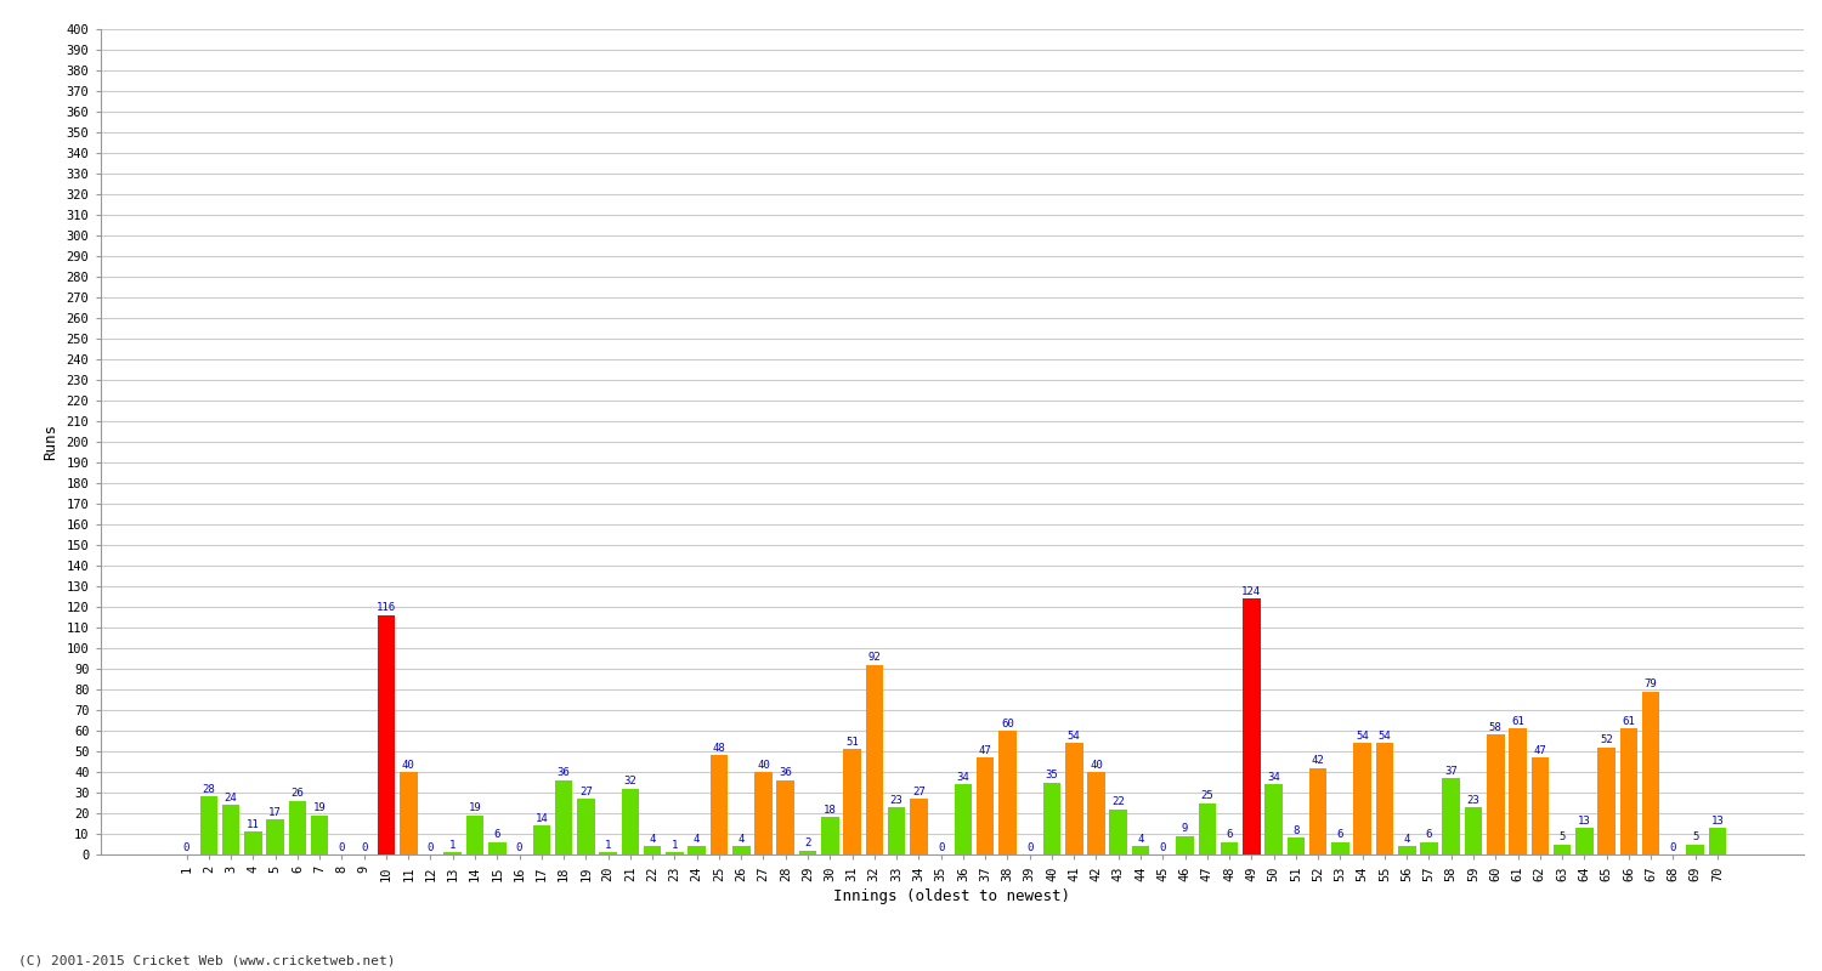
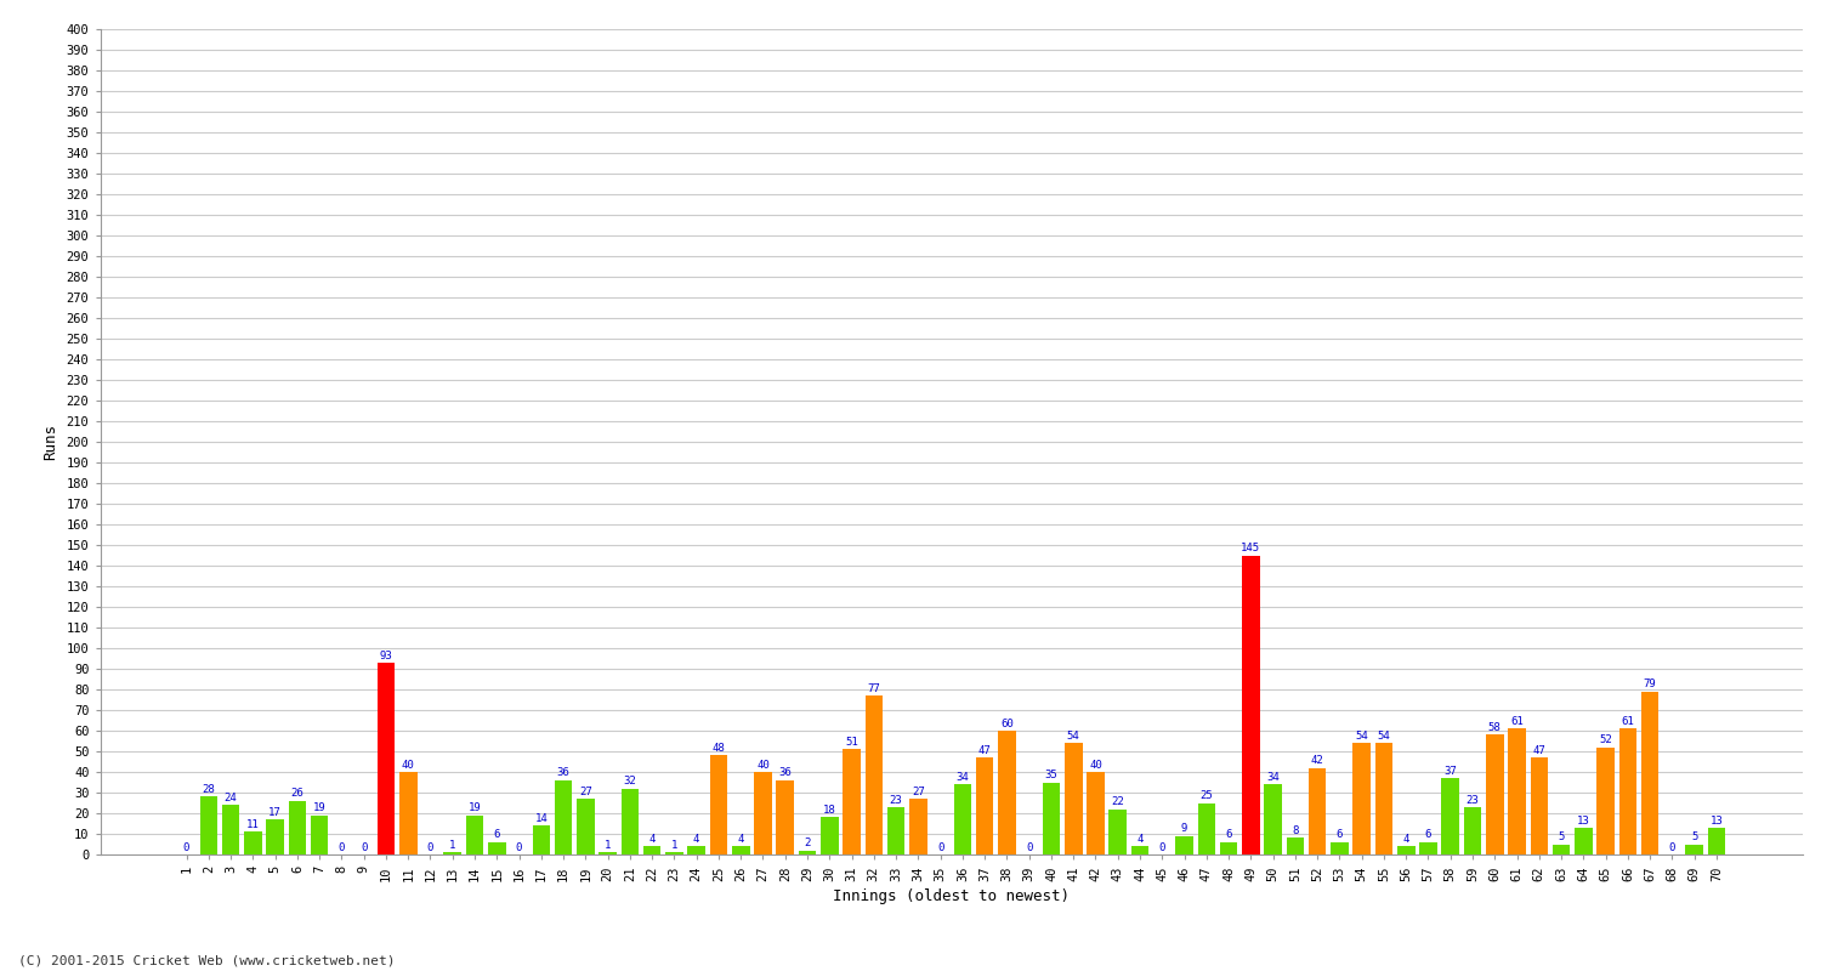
10: 116 -> 93
32: 92 -> 77
49: 124 -> 145
